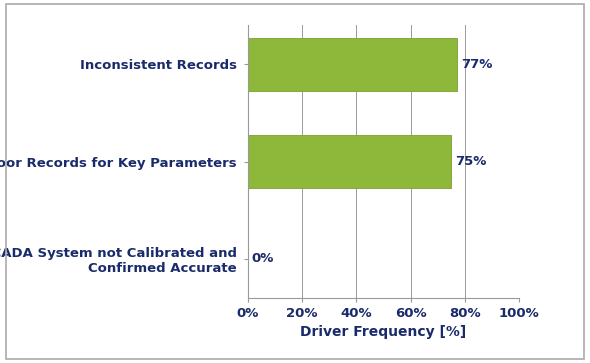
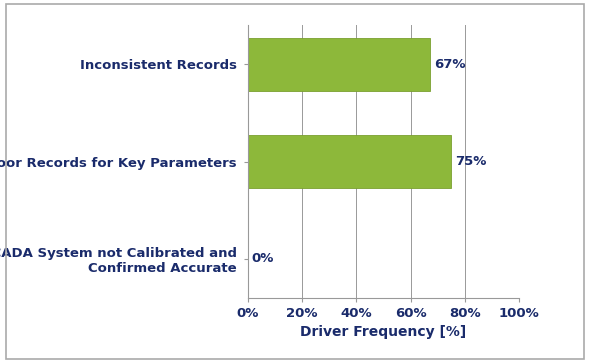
Inconsistent Records: 77% -> 67%
